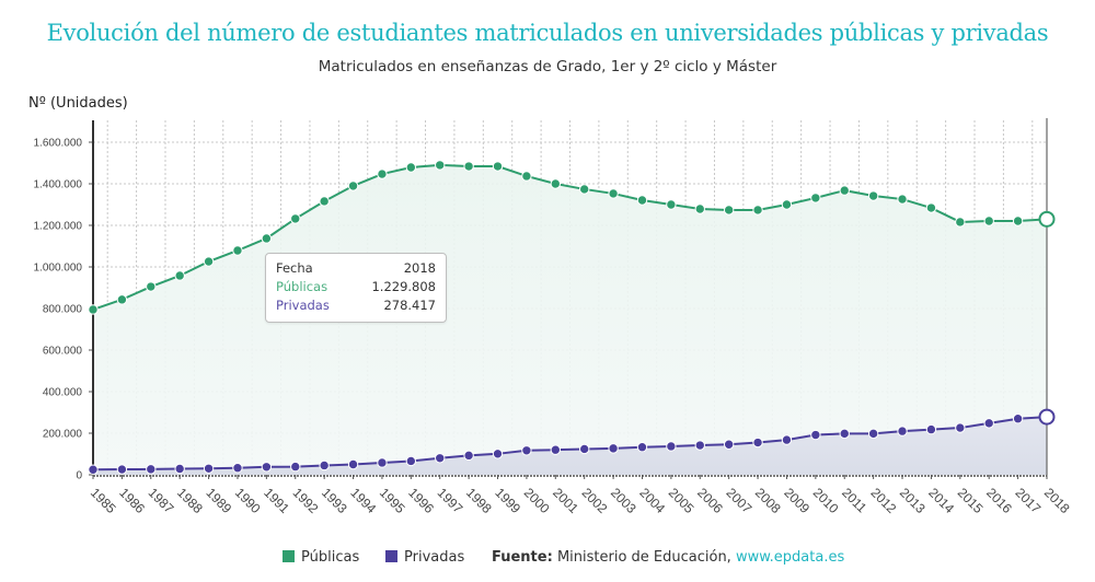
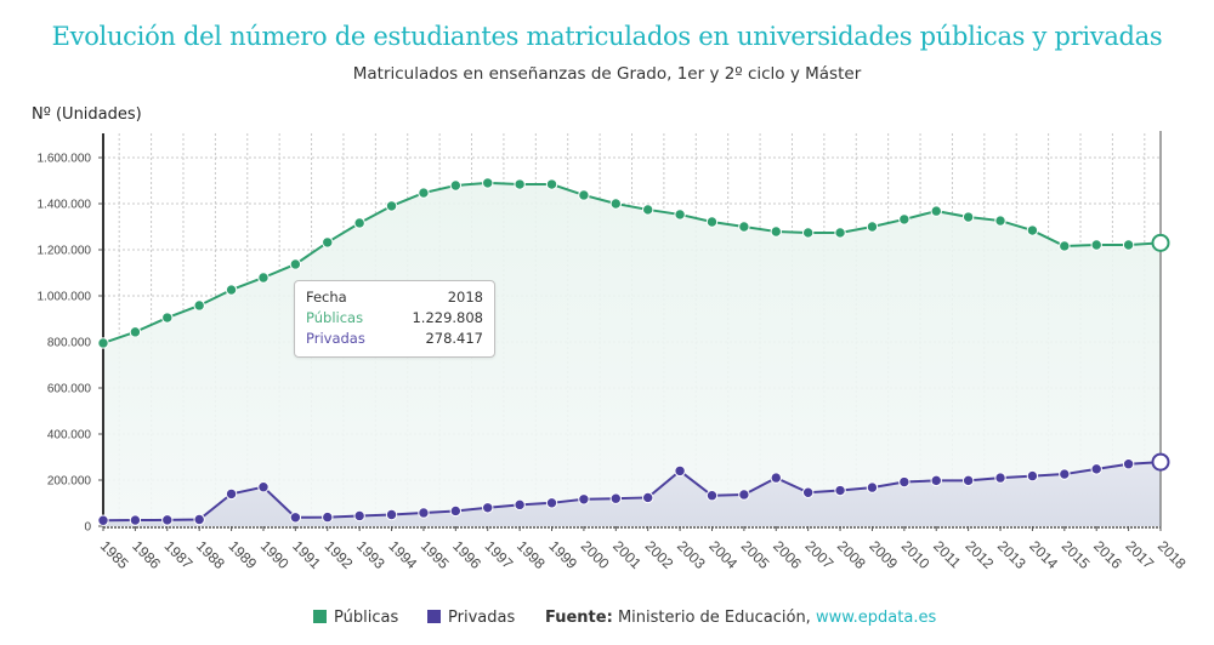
Privadas/1989: 30000 -> 140000
Privadas/1990: 30000 -> 170000
Privadas/2003: 130000 -> 240000
Privadas/2006: 140000 -> 210000
